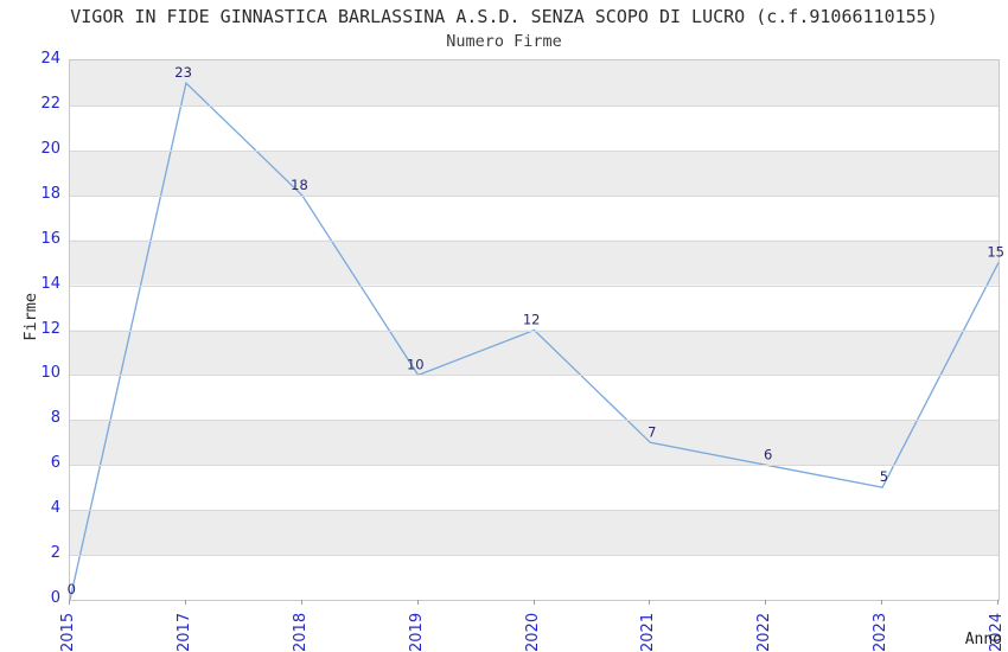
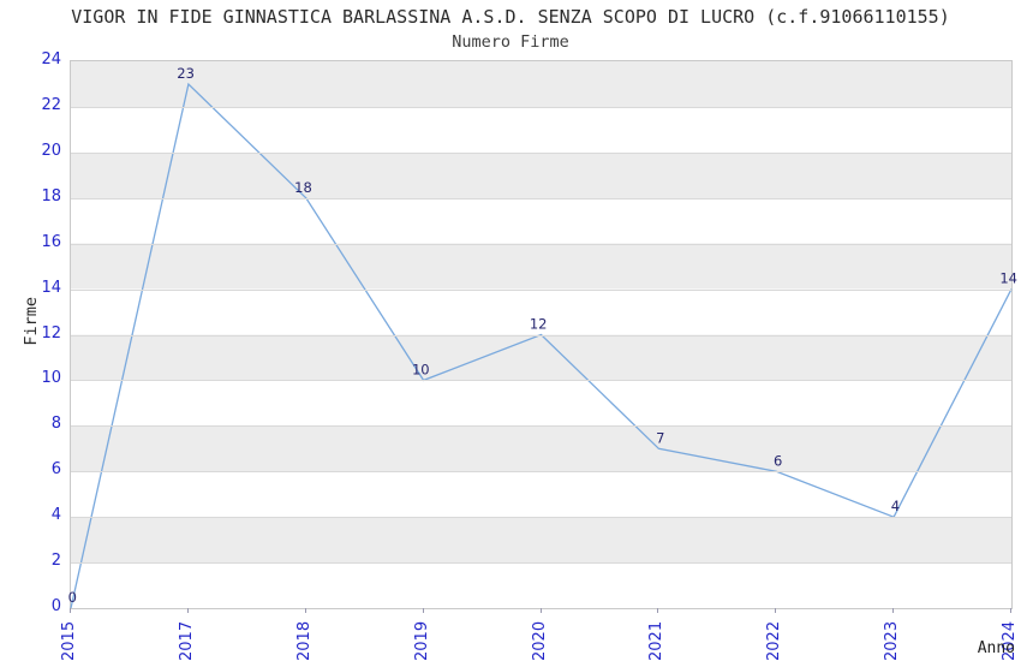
2023: 5 -> 4
2024: 15 -> 14
